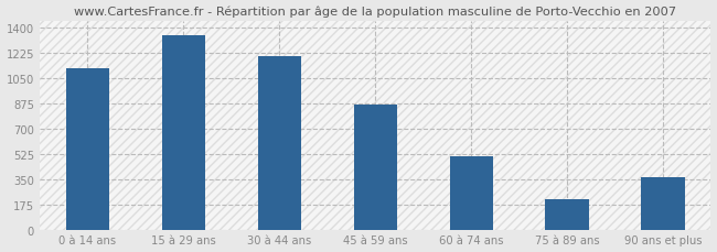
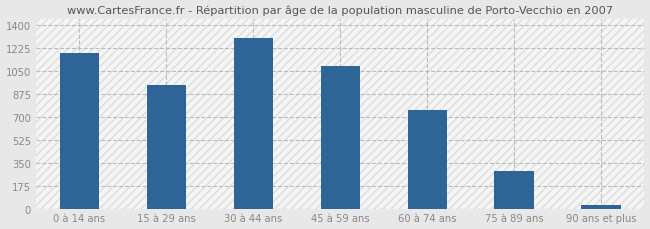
0 à 14 ans: 1120 -> 1190
15 à 29 ans: 1350 -> 940
30 à 44 ans: 1200 -> 1300
45 à 59 ans: 870 -> 1080
60 à 74 ans: 510 -> 760
75 à 89 ans: 210 -> 290
90 ans et plus: 360 -> 30
